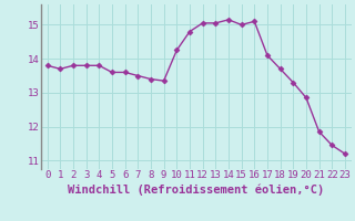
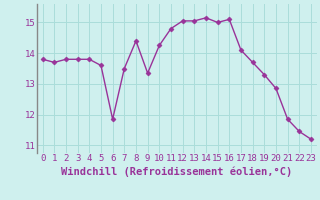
6: 13.60 -> 11.85
8: 13.40 -> 14.40
